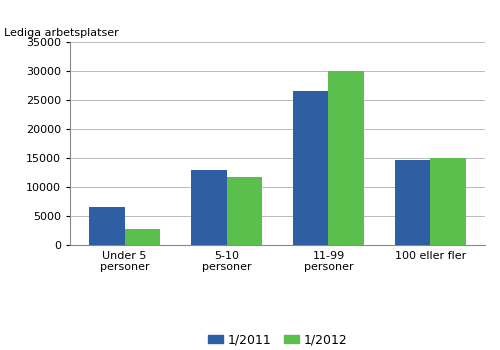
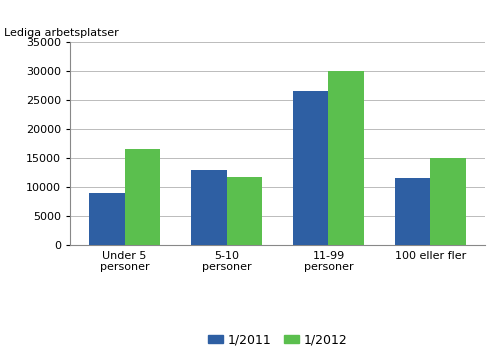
1/2011/Under 5 personer: 6600 -> 9000
1/2012/Under 5 personer: 2800 -> 16500
1/2011/100 eller fler: 14600 -> 11500
